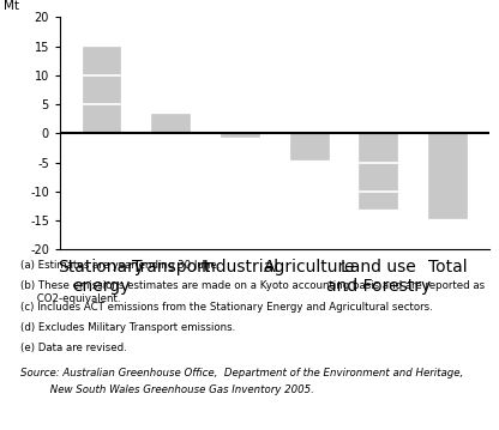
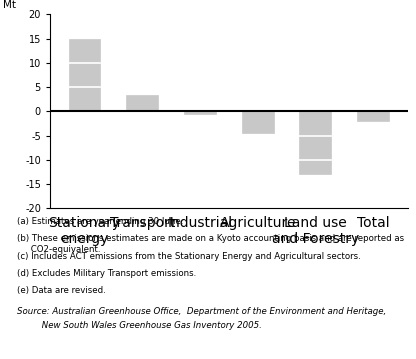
Total: -14.5 -> -2.0
